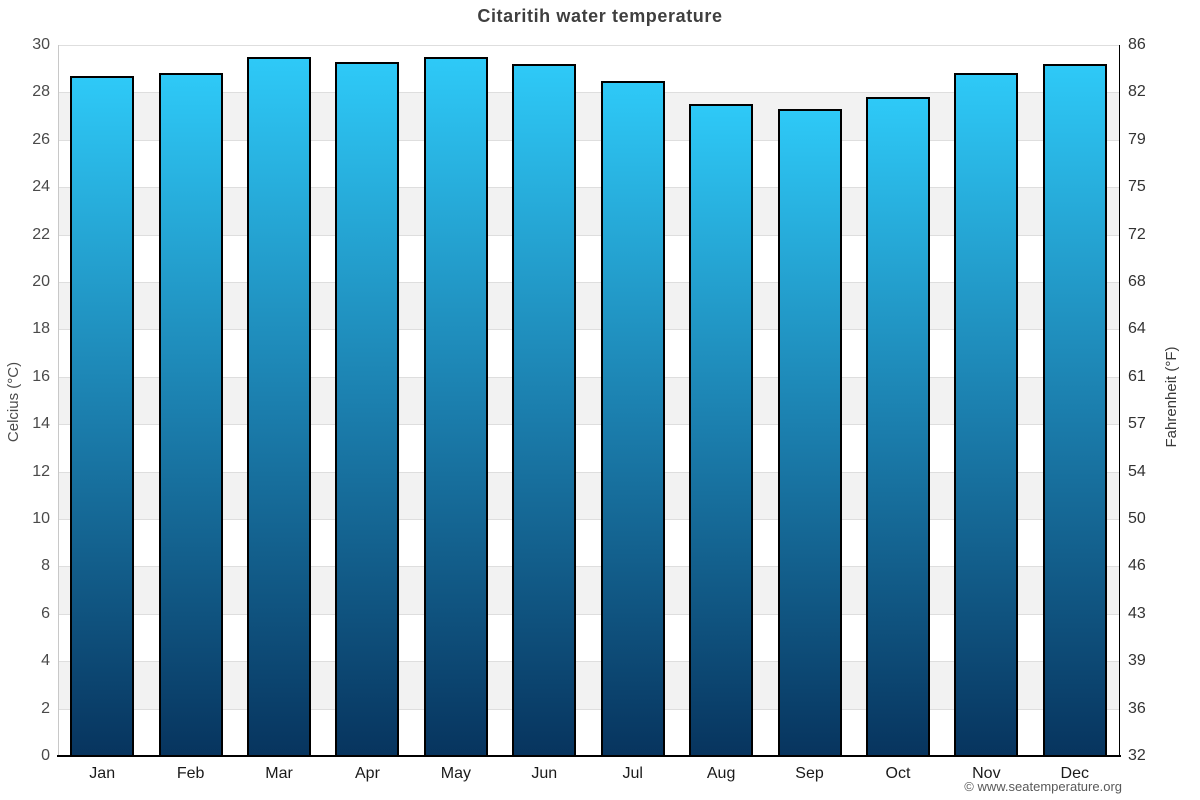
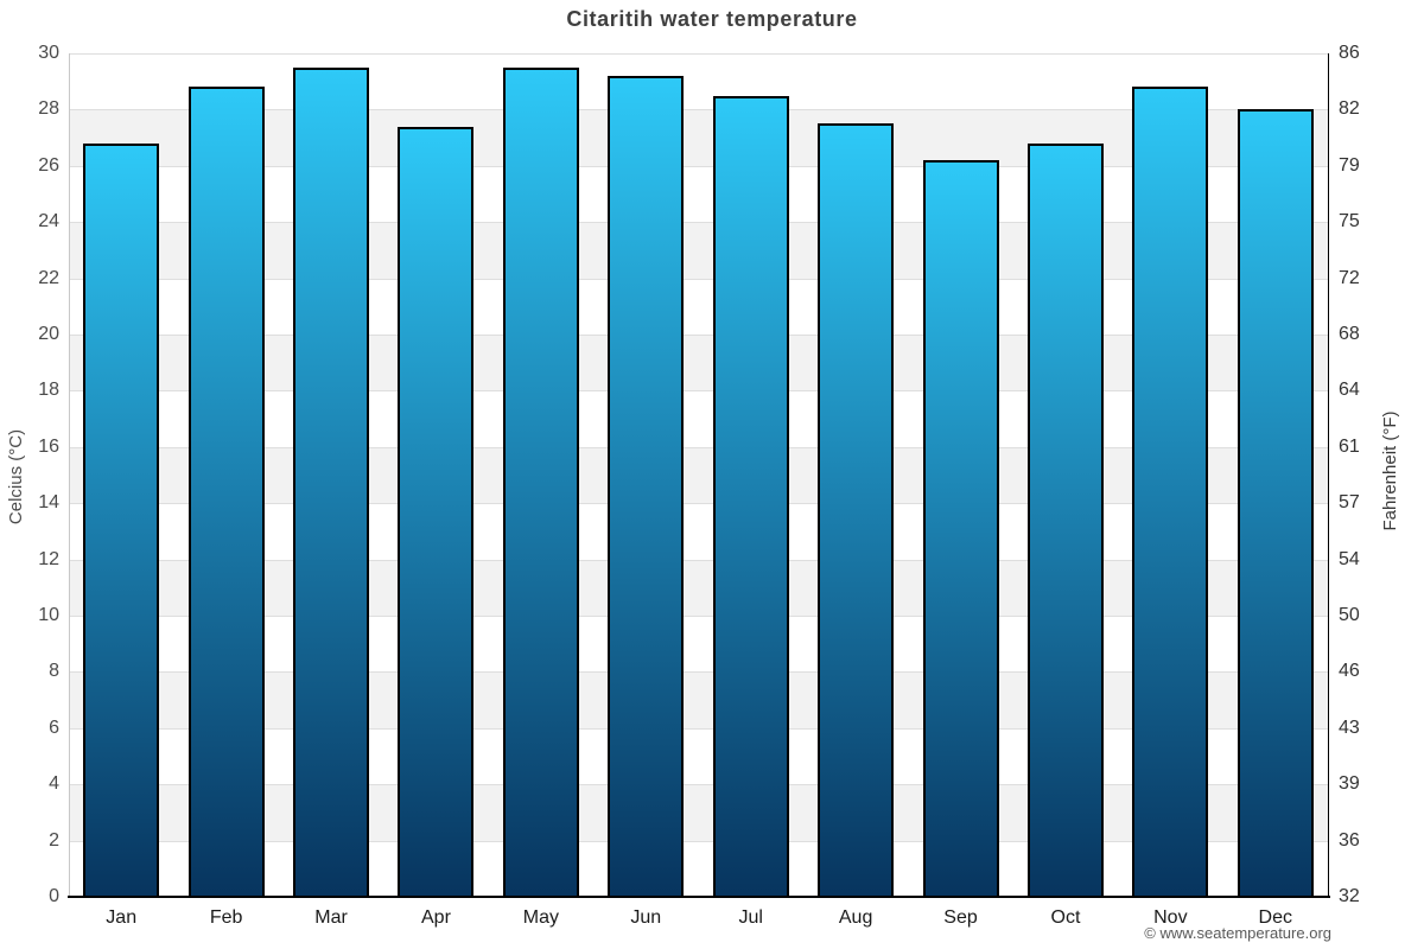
Jan: 28.7 -> 26.8
Apr: 29.3 -> 27.4
Sep: 27.3 -> 26.2
Oct: 27.8 -> 26.8
Dec: 29.2 -> 28.0
